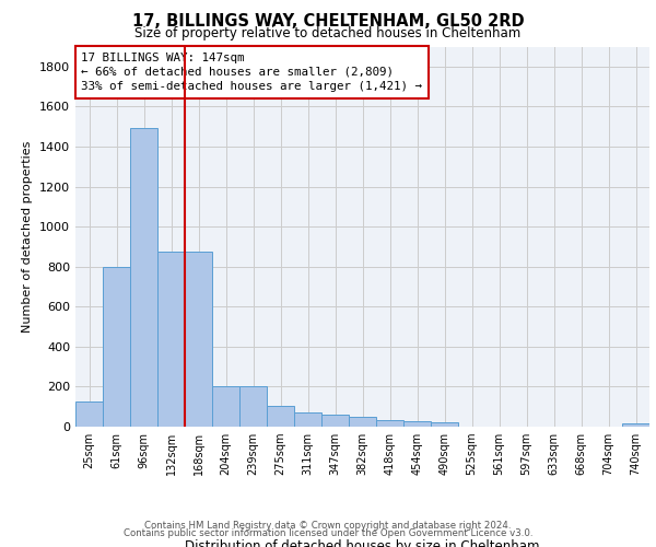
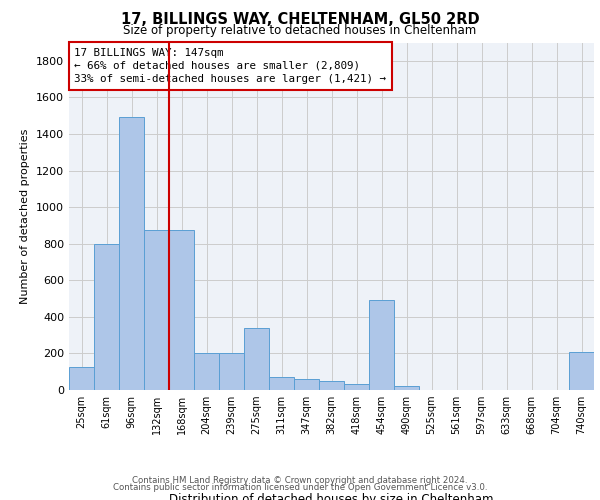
275sqm: 100 -> 340
454sqm: 30 -> 490
740sqm: 20 -> 210
